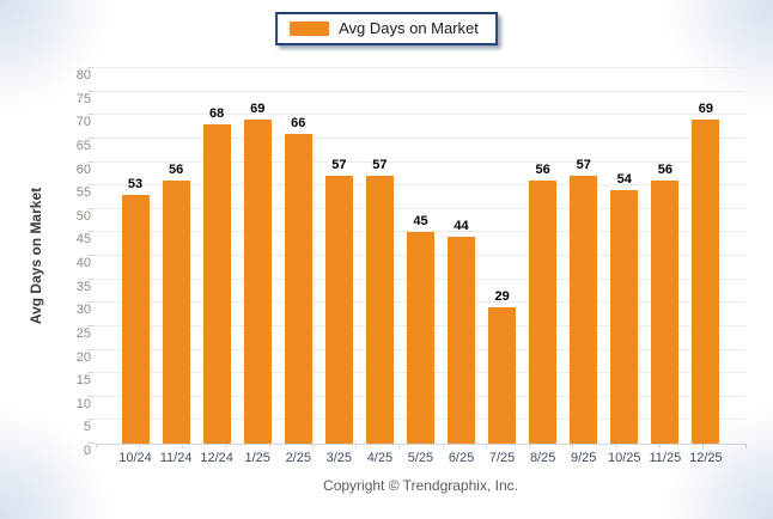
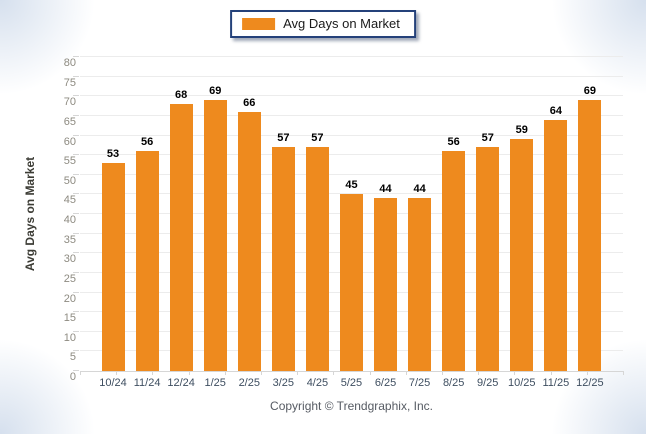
7/25: 29 -> 44
10/25: 54 -> 59
11/25: 56 -> 64
